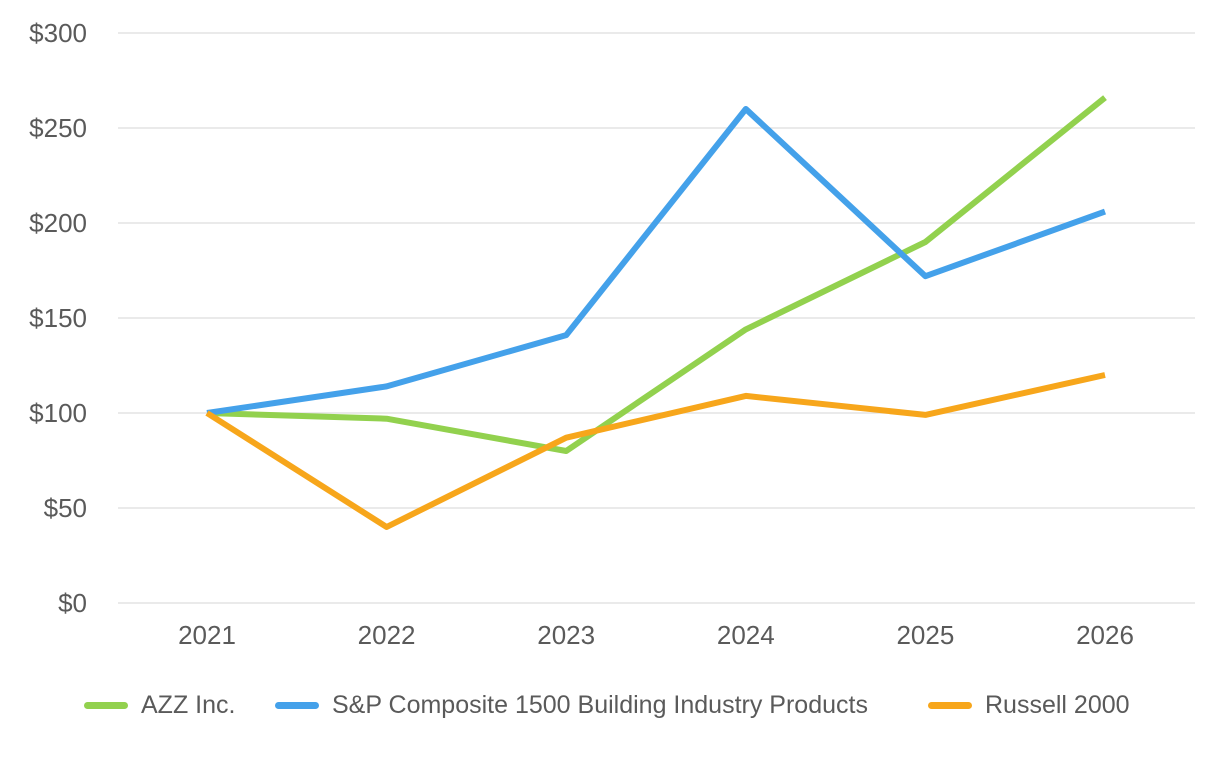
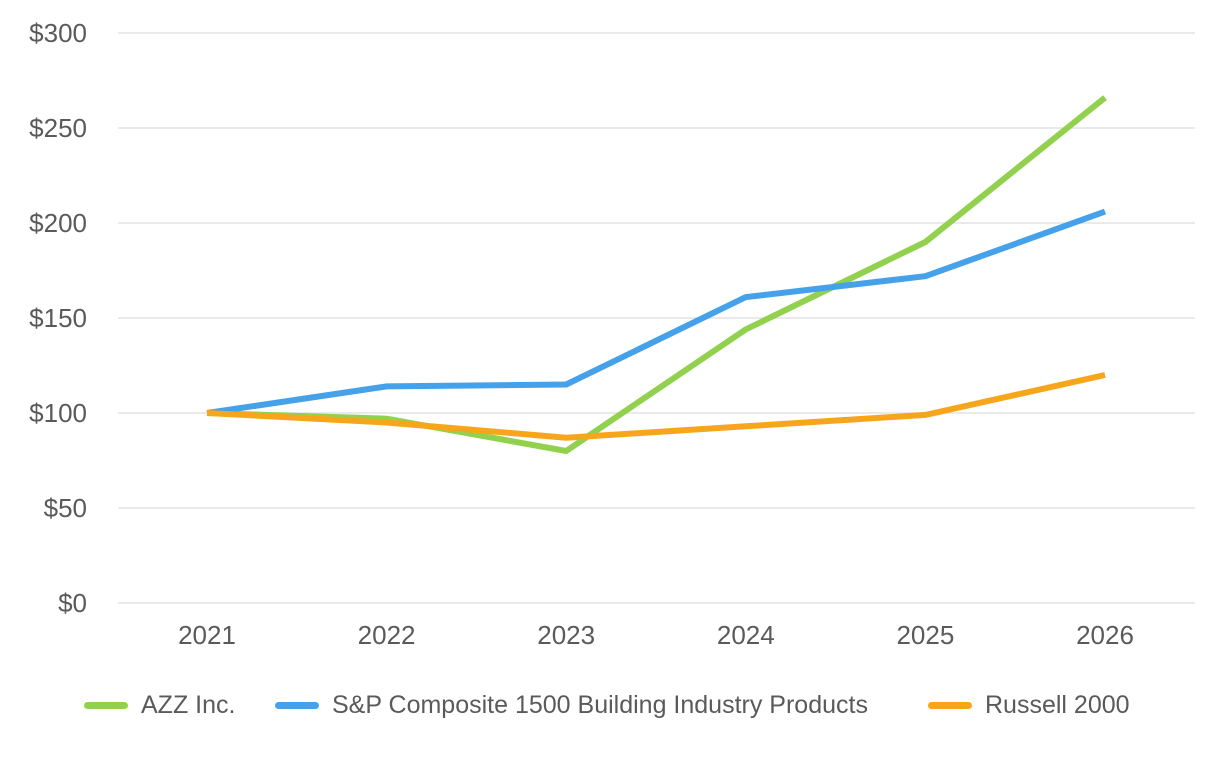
Russell 2000/2022: $40 -> $95
S&P Composite 1500 Building Industry Products/2023: $141 -> $115
S&P Composite 1500 Building Industry Products/2024: $260 -> $161
Russell 2000/2024: $109 -> $93
